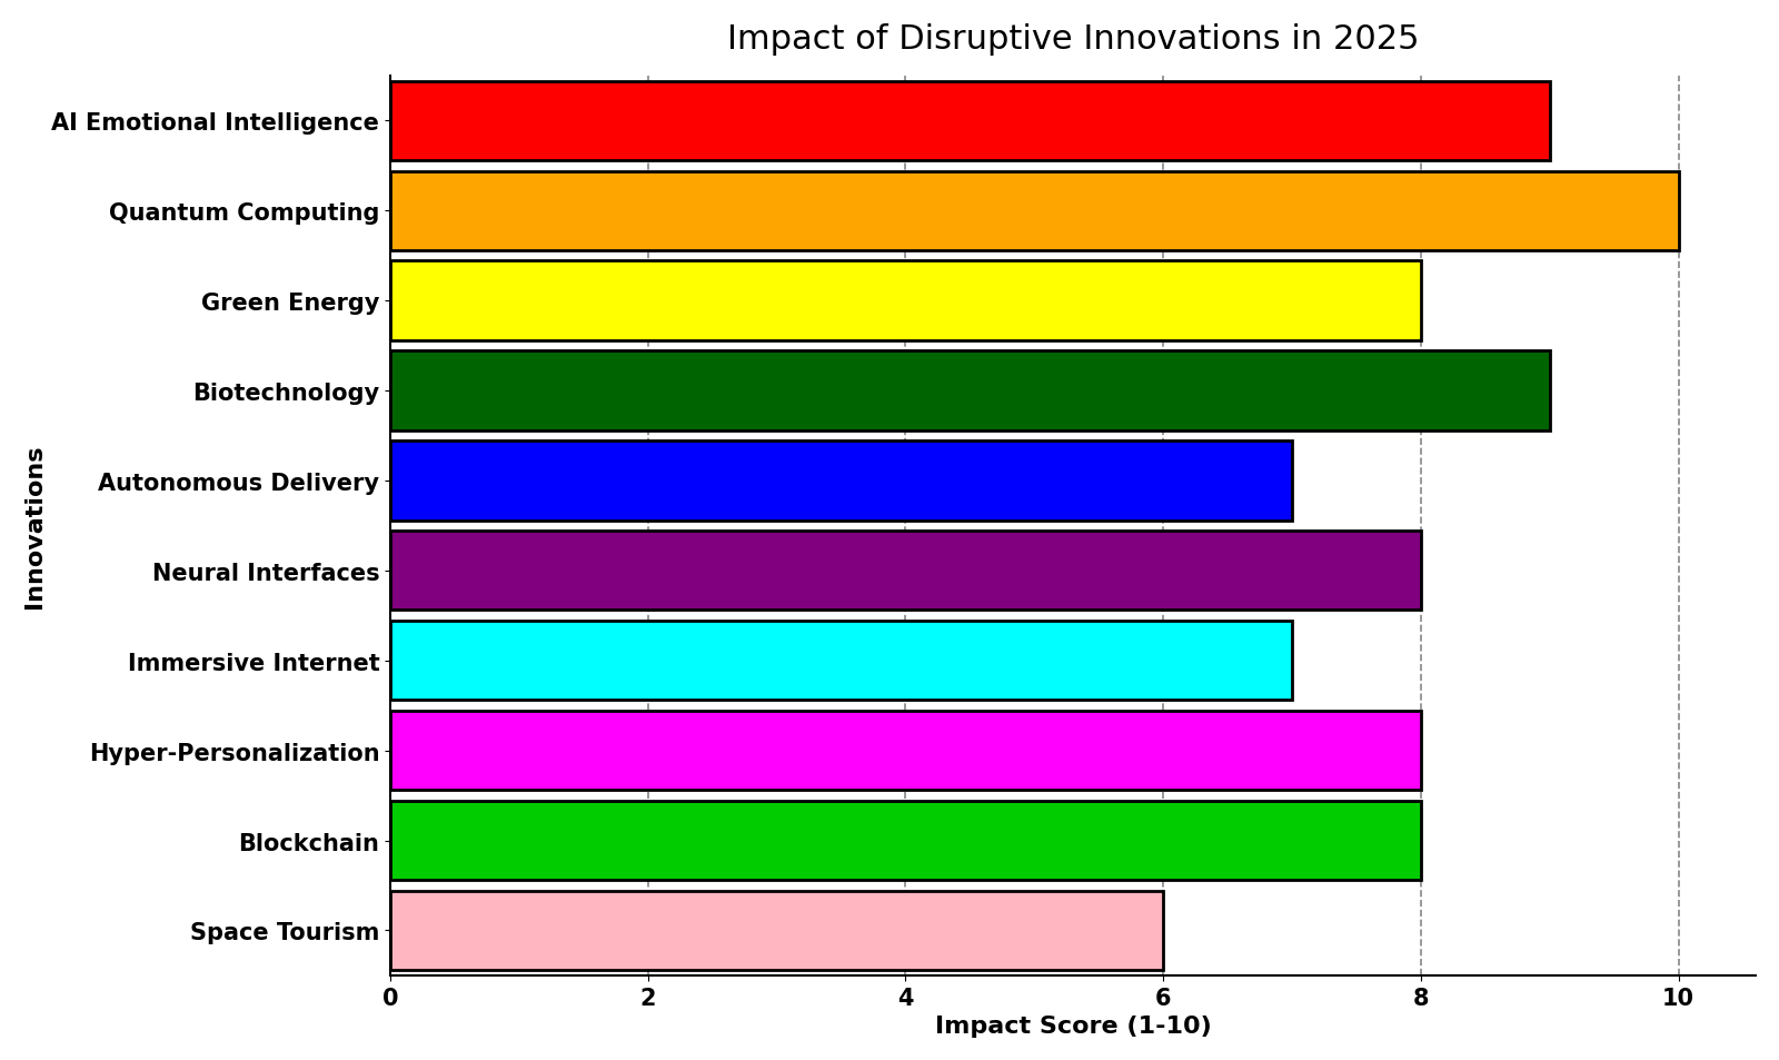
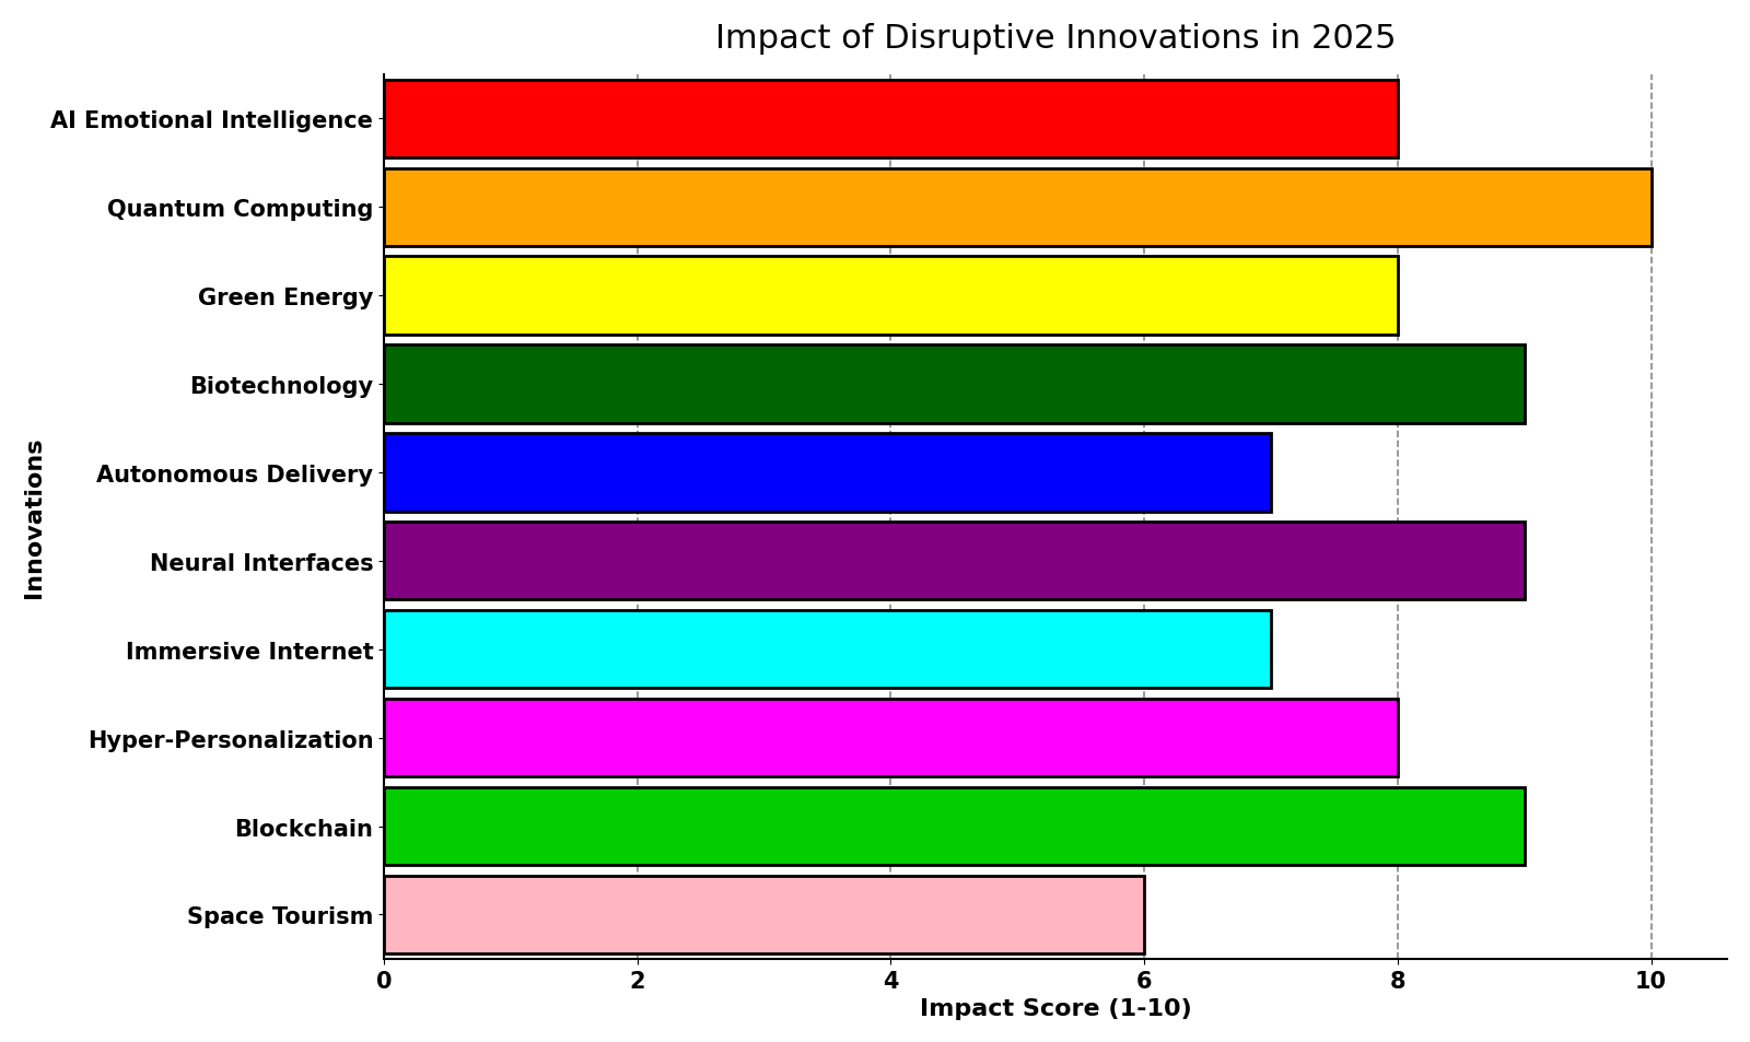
AI Emotional Intelligence: 9 -> 8
Neural Interfaces: 8 -> 9
Blockchain: 8 -> 9
